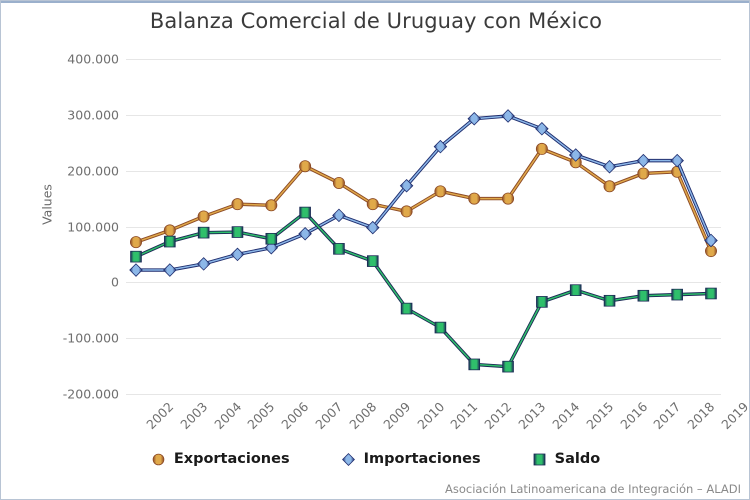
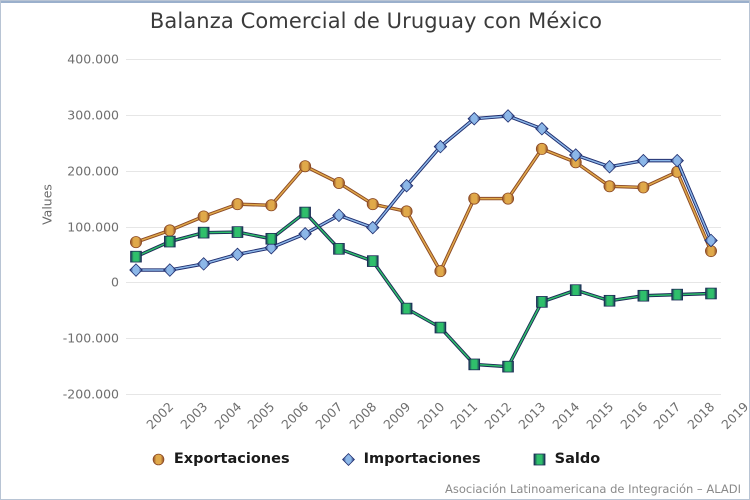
Exportaciones/2011: 160000 -> 20000
Exportaciones/2017: 200000 -> 170000
